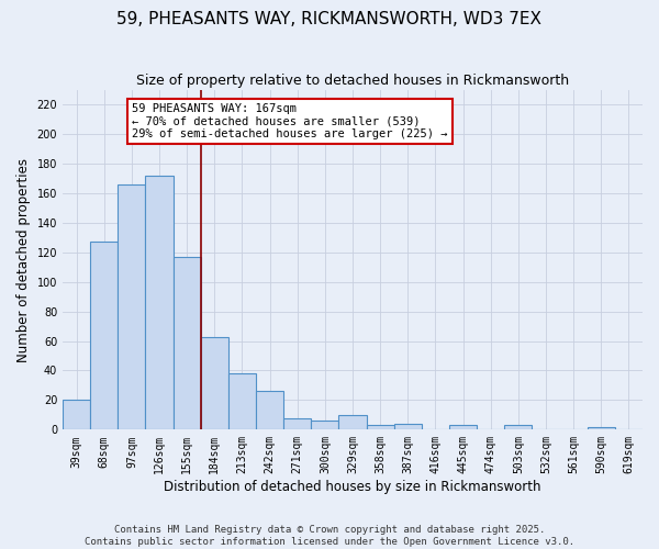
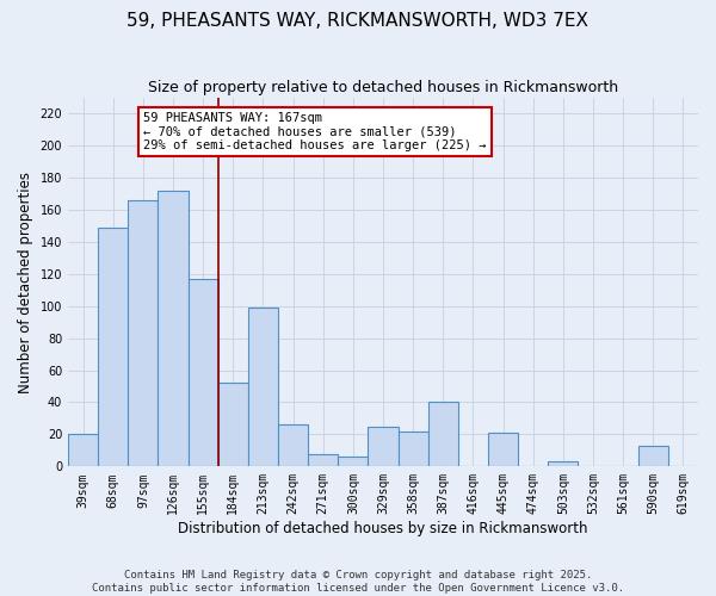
68sqm: 127 -> 149
184sqm: 63 -> 52
213sqm: 38 -> 99
329sqm: 10 -> 25
358sqm: 3 -> 22
387sqm: 4 -> 40
445sqm: 3 -> 21
590sqm: 2 -> 13
